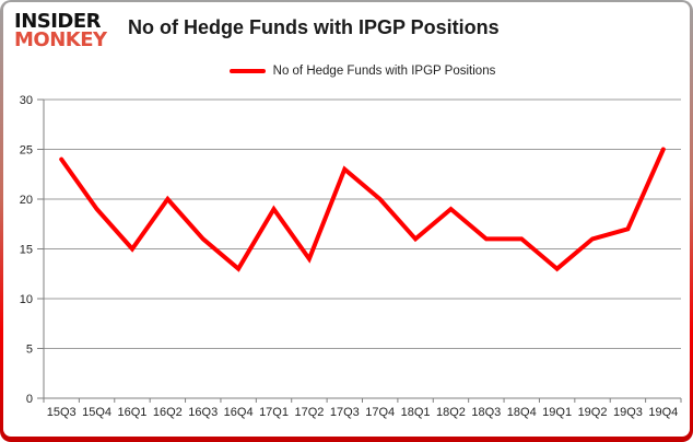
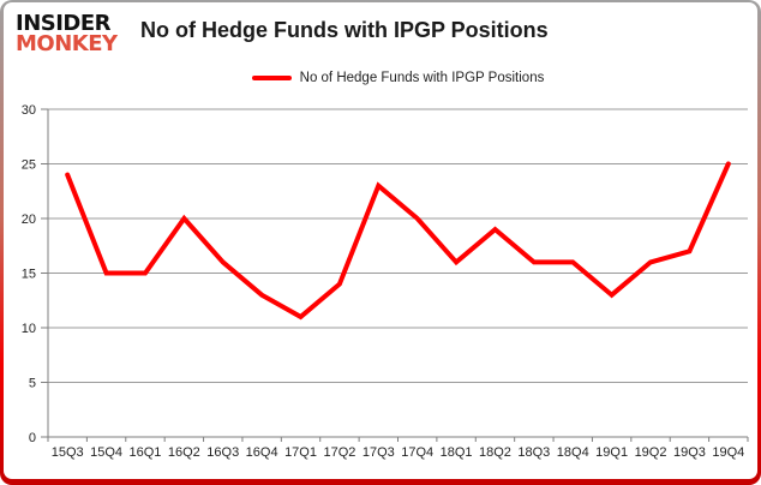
15Q4: 19 -> 15
17Q1: 19 -> 11
